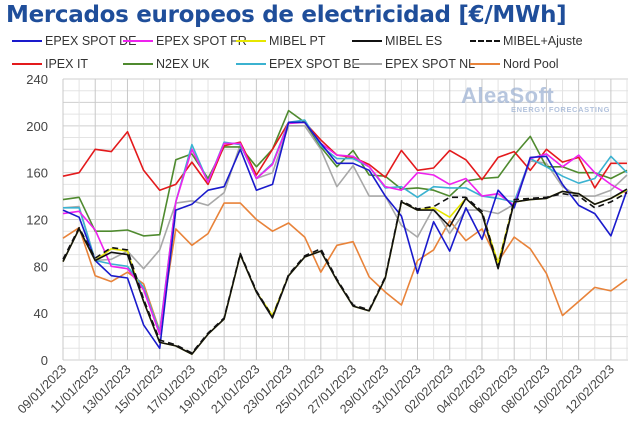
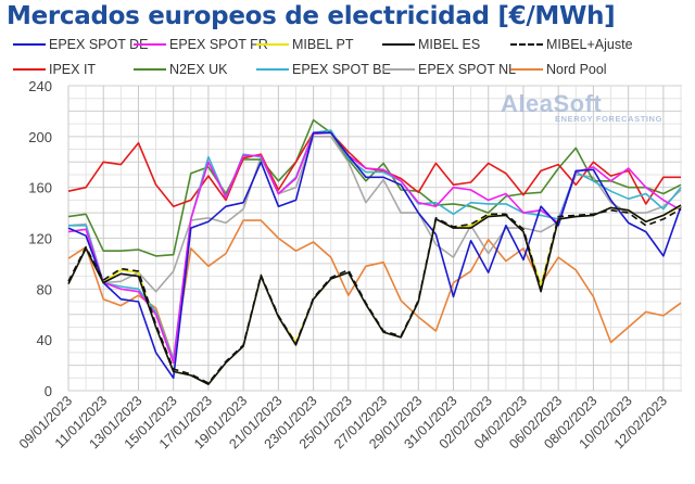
EPEX SPOT FR/11/01/2023: 111 -> 85
MIBEL PT/02/02/2023: 122 -> 138
MIBEL ES/02/02/2023: 114 -> 137
EPEX SPOT BE/12/02/2023: 174 -> 143
